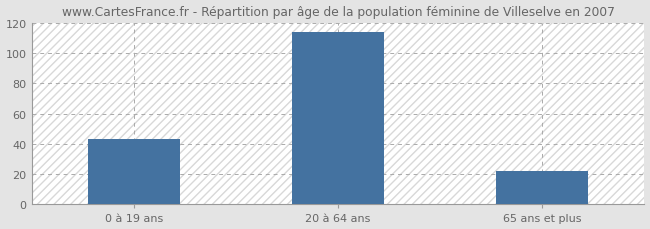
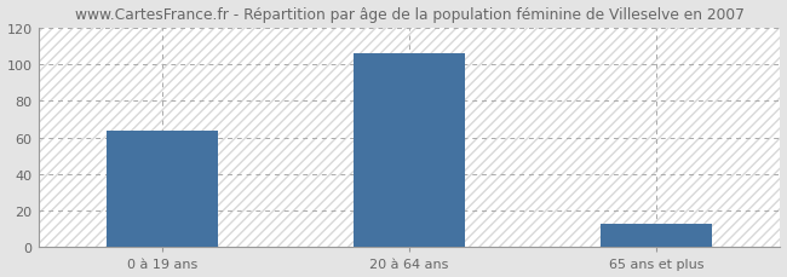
0 à 19 ans: 43 -> 64
20 à 64 ans: 114 -> 106
65 ans et plus: 22 -> 13
